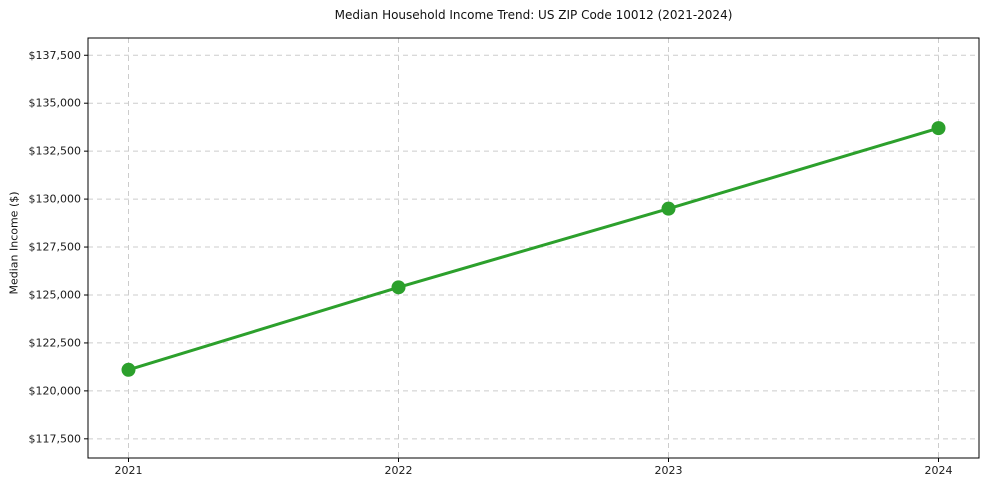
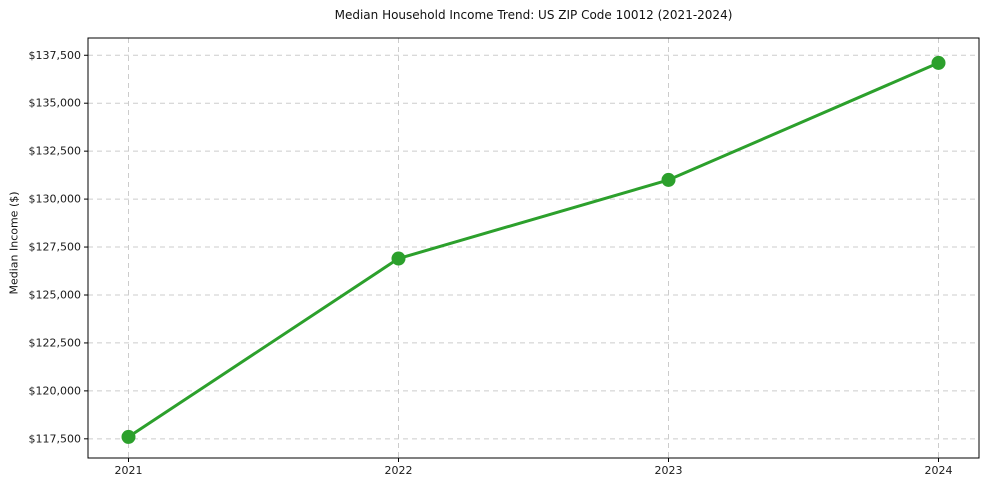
2021: $121100 -> $117600
2022: $125400 -> $126900
2023: $129500 -> $131000
2024: $133700 -> $137100
